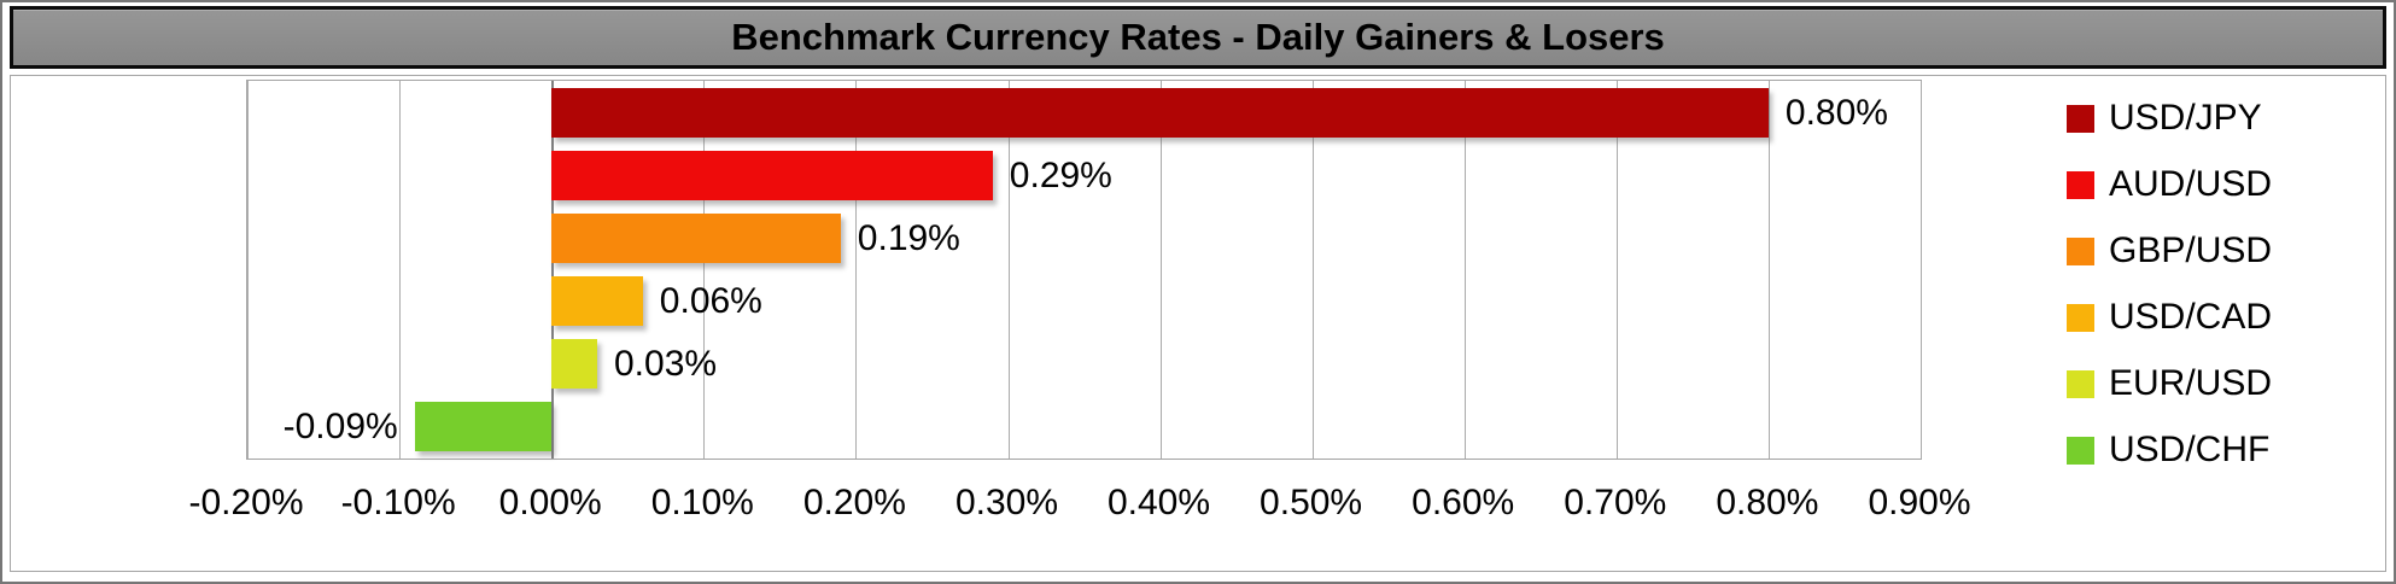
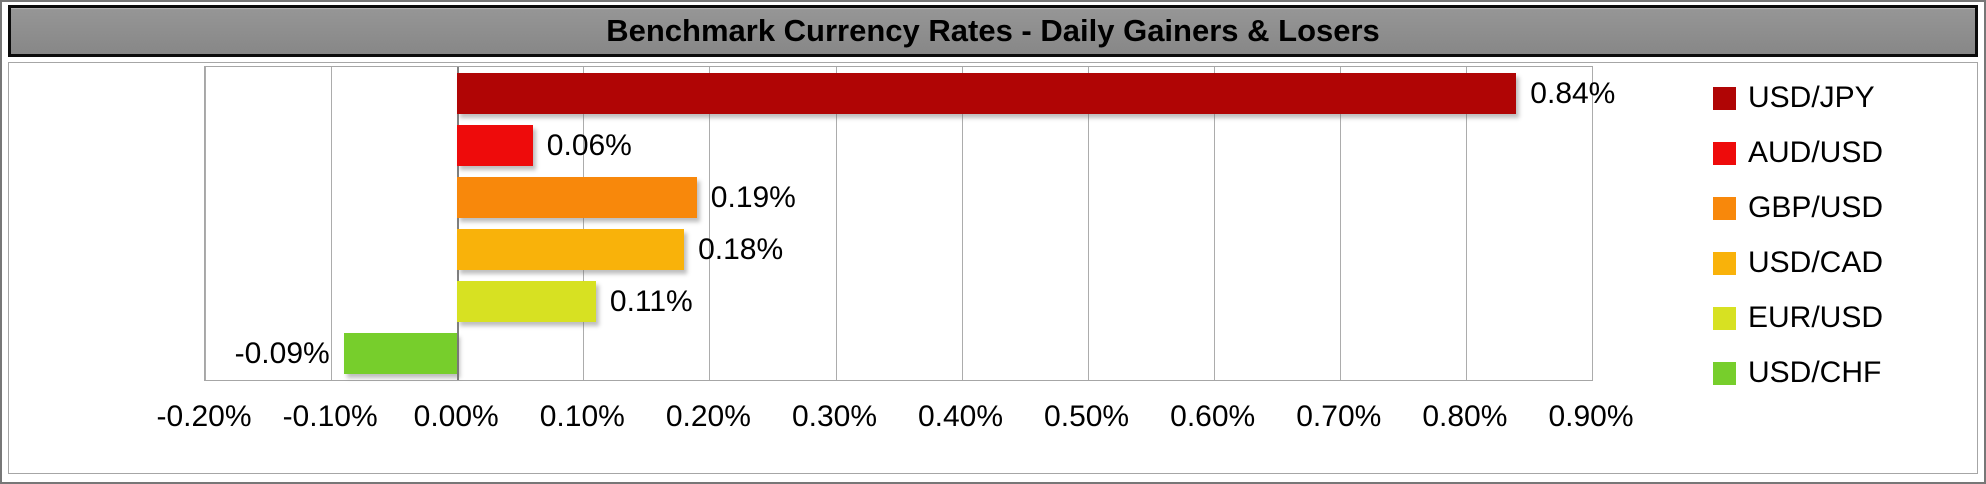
USD/JPY: 0.80% -> 0.84%
AUD/USD: 0.29% -> 0.06%
USD/CAD: 0.06% -> 0.18%
EUR/USD: 0.03% -> 0.11%
